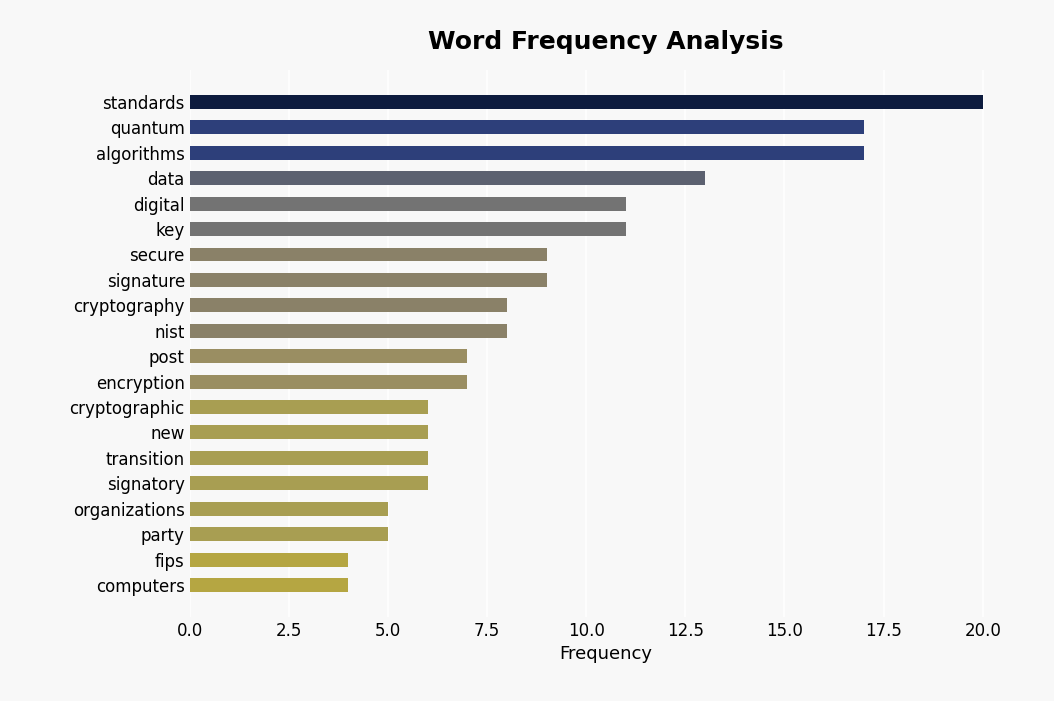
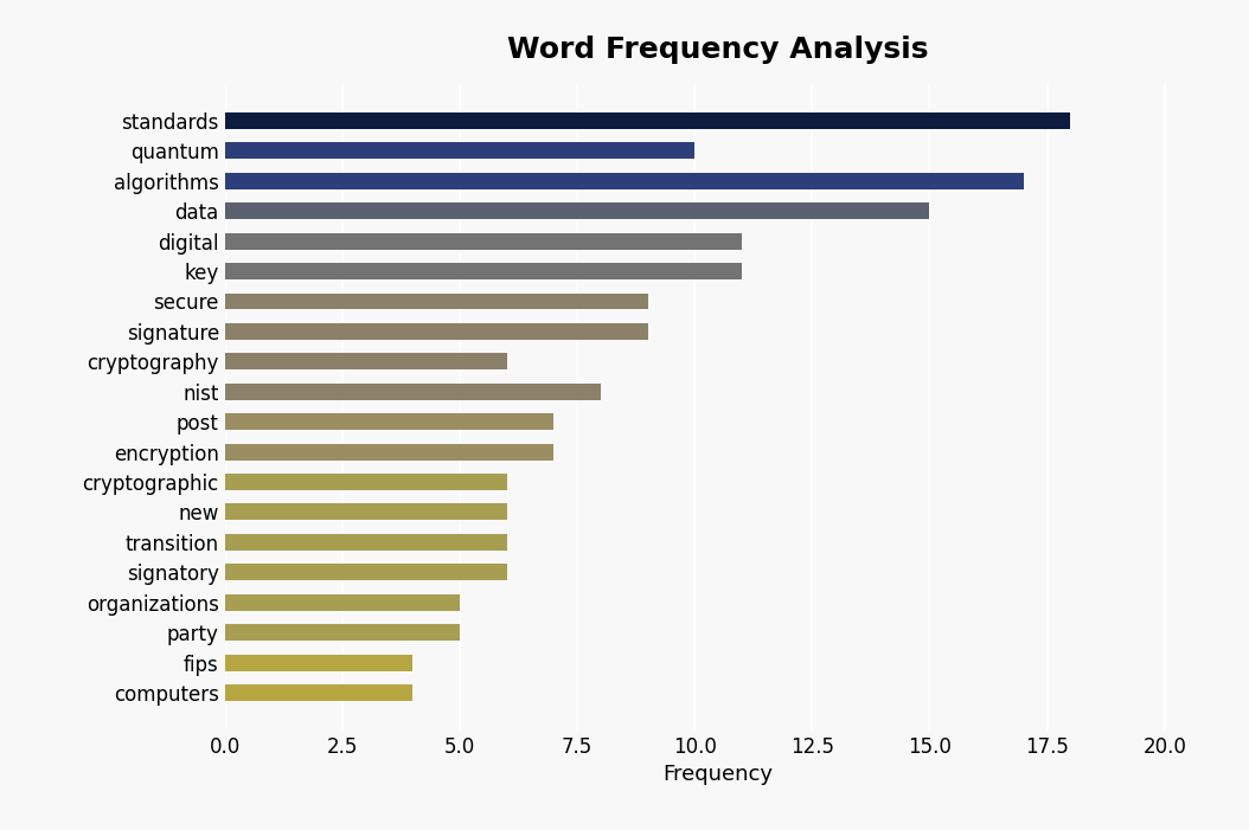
standards: 20 -> 18
quantum: 17 -> 10
data: 13 -> 15
cryptography: 8 -> 6
